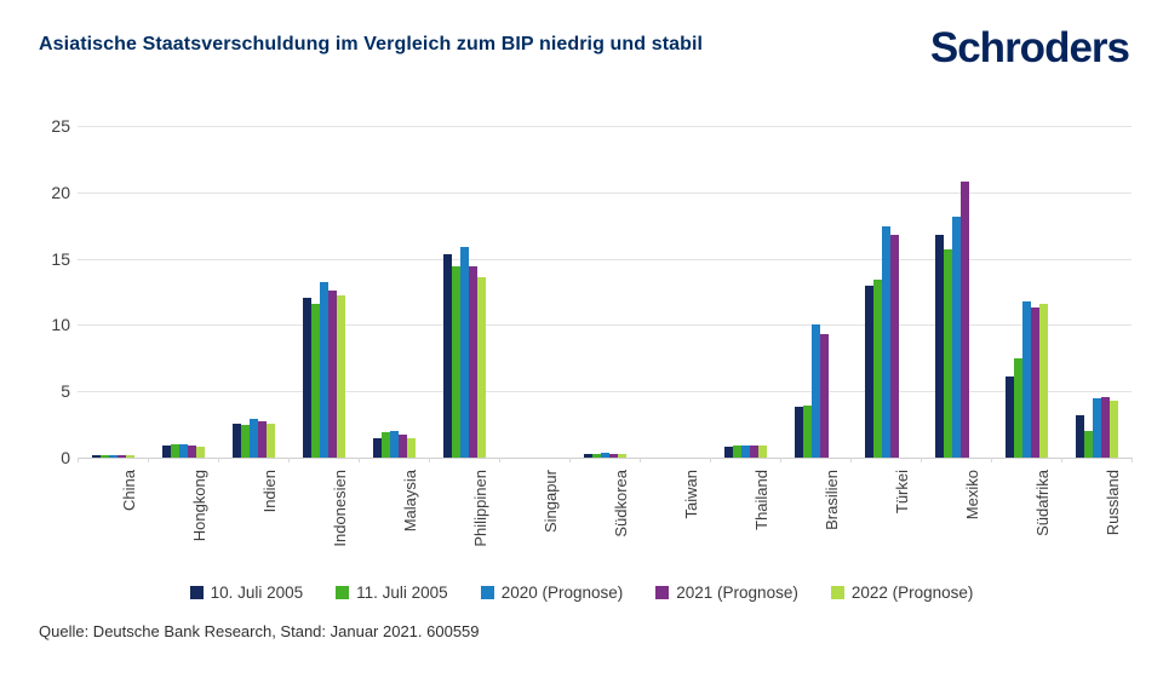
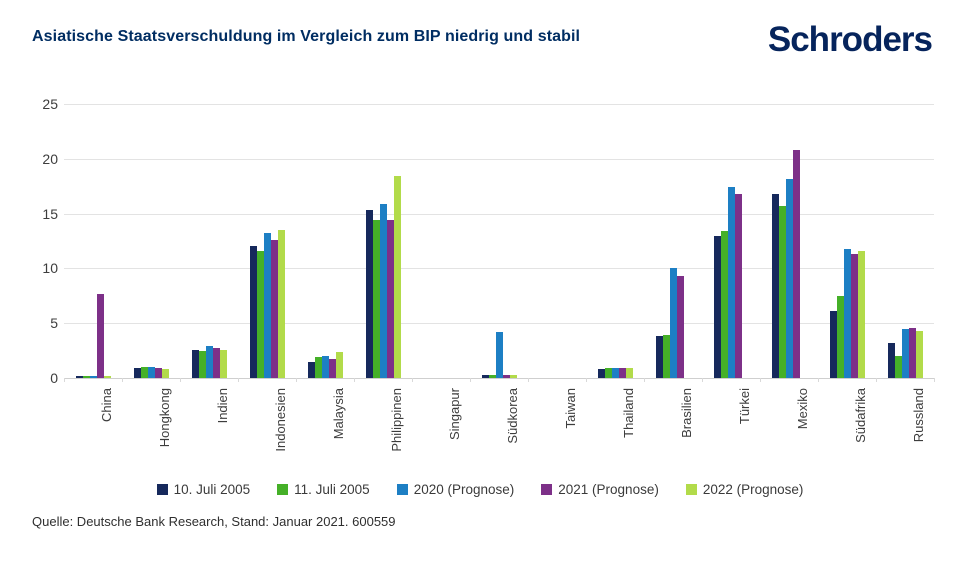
2021 (Prognose)/China: 0.1 -> 7.7
2022 (Prognose)/Indonesien: 12.2 -> 13.5
2022 (Prognose)/Malaysia: 1.5 -> 2.4
2022 (Prognose)/Philippinen: 13.6 -> 18.4
2020 (Prognose)/Südkorea: 0.3 -> 4.2
